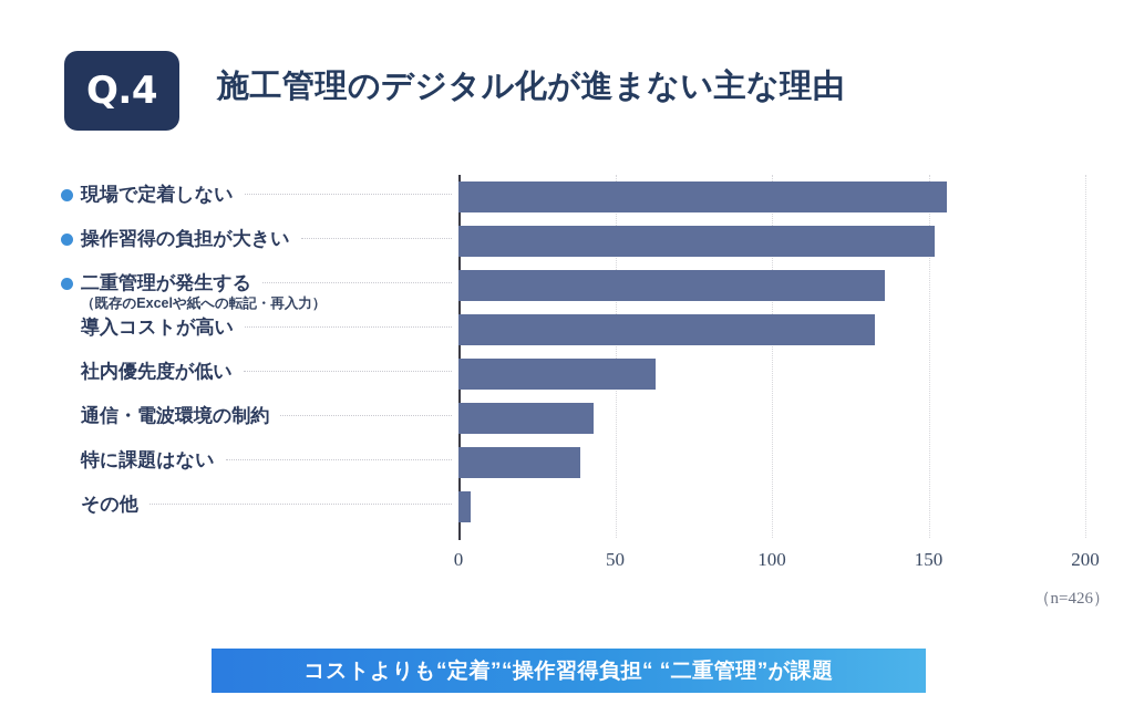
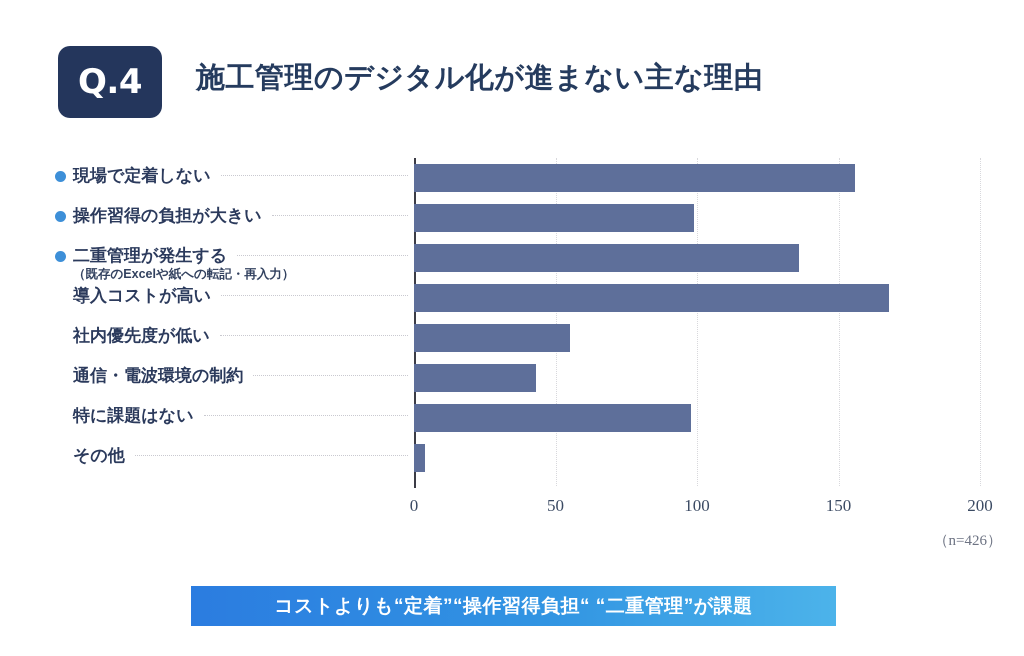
操作習得の負担が大きい: 152 -> 99
導入コストが高い: 133 -> 168
社内優先度が低い: 63 -> 55
特に課題はない: 39 -> 98
